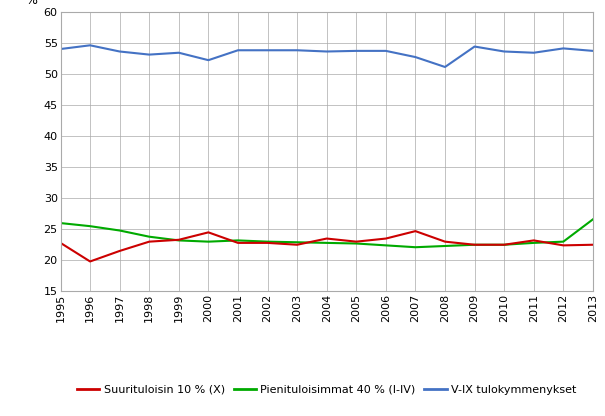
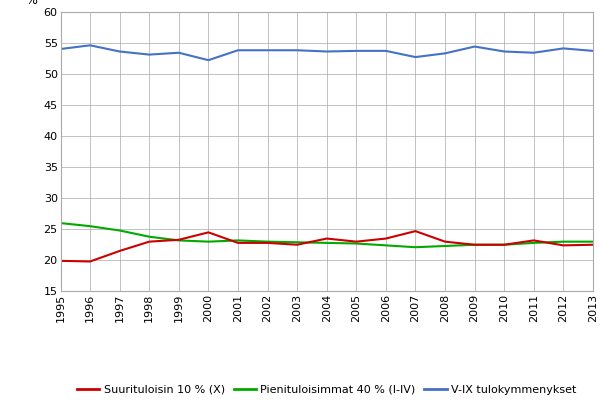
Suurituloisin 10 % (X)/1995: 22.8 -> 19.9
V-IX tulokymmenykset/2008: 51.2 -> 53.4
Pienituloisimmat 40 % (I-IV)/2013: 26.6 -> 23.0
